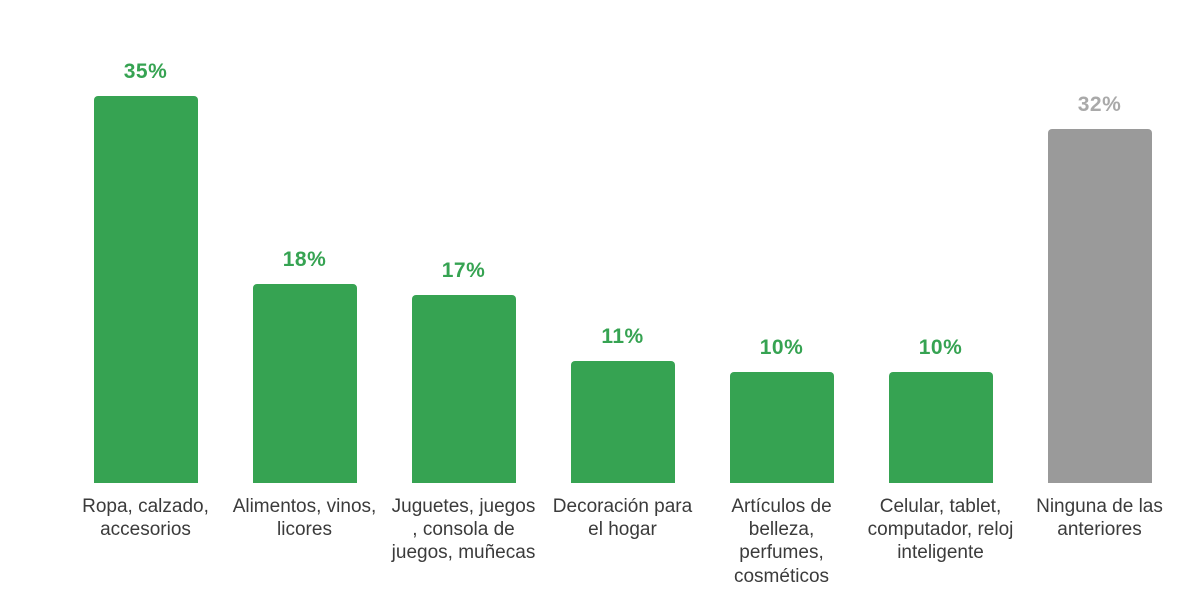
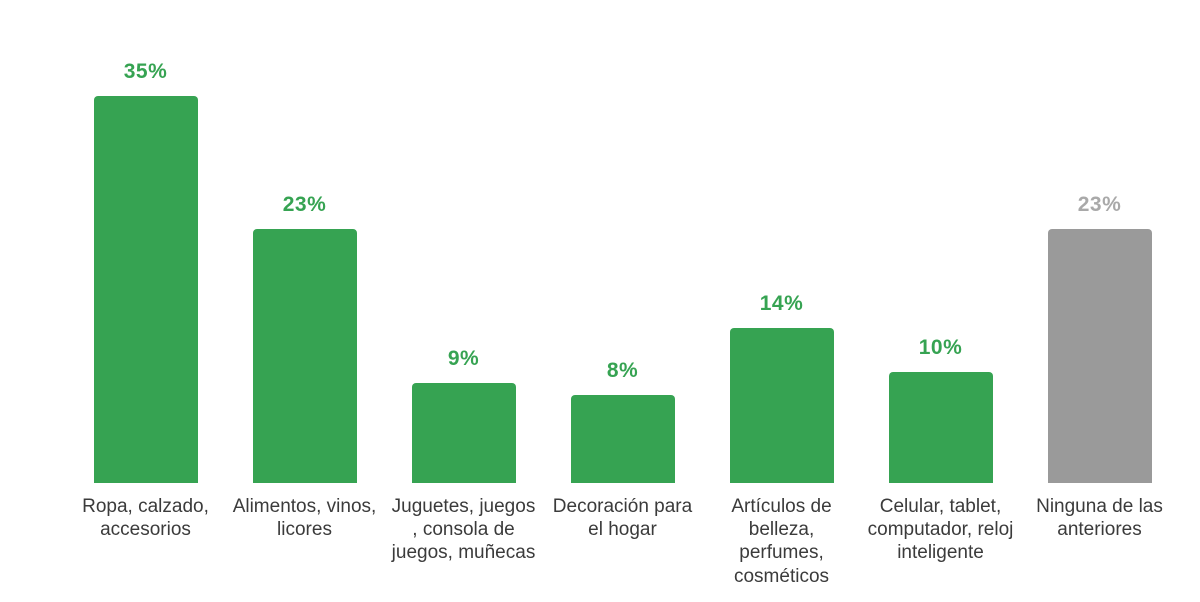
Alimentos, vinos, licores: 18% -> 23%
Juguetes, juegos , consola de juegos, muñecas: 17% -> 9%
Decoración para el hogar: 11% -> 8%
Artículos de belleza, perfumes, cosméticos: 10% -> 14%
Ninguna de las anteriores: 32% -> 23%
